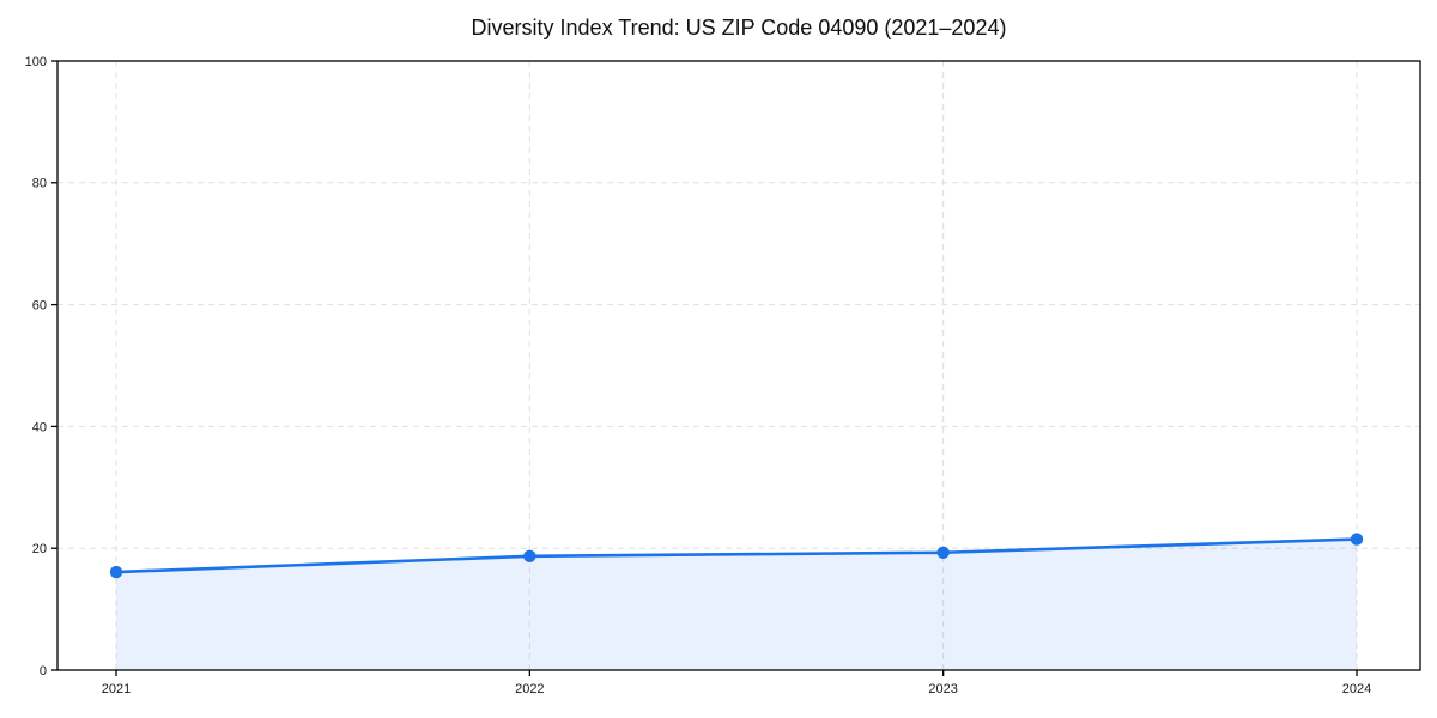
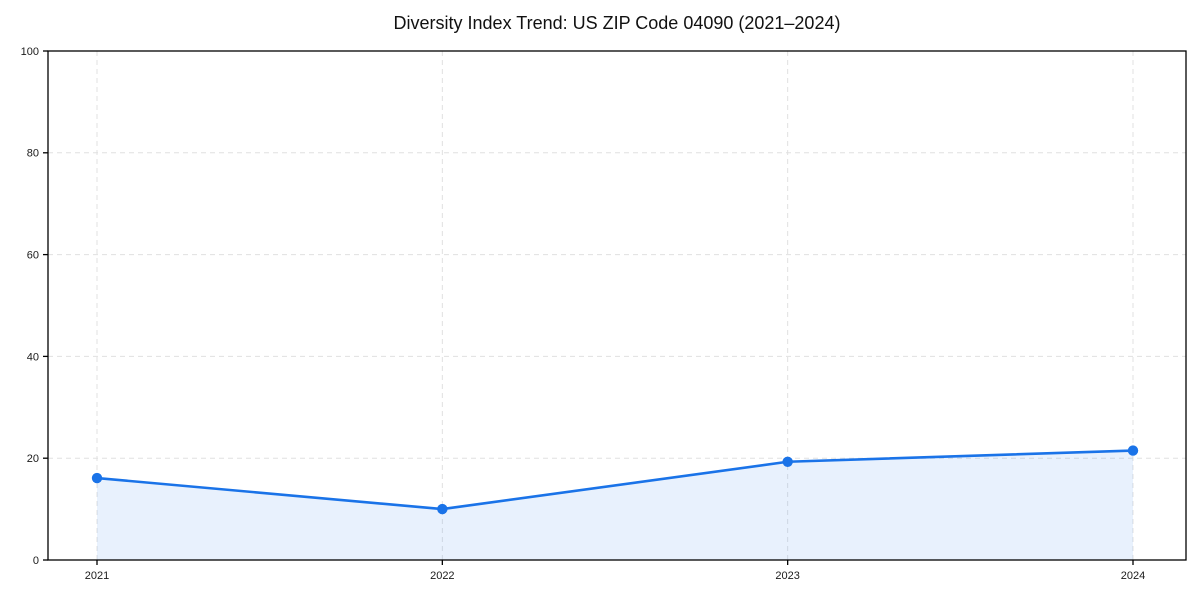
2022: 19 -> 10
